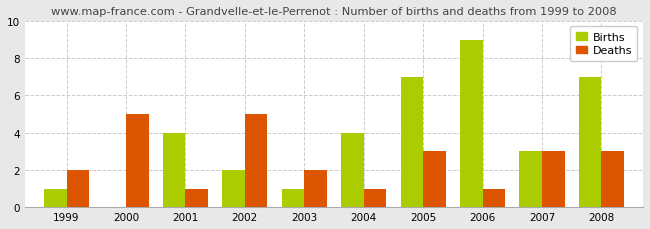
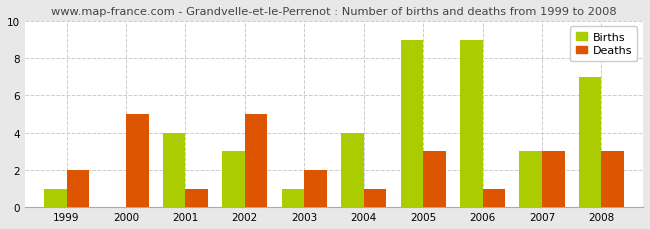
Births/2002: 2 -> 3
Births/2005: 7 -> 9
